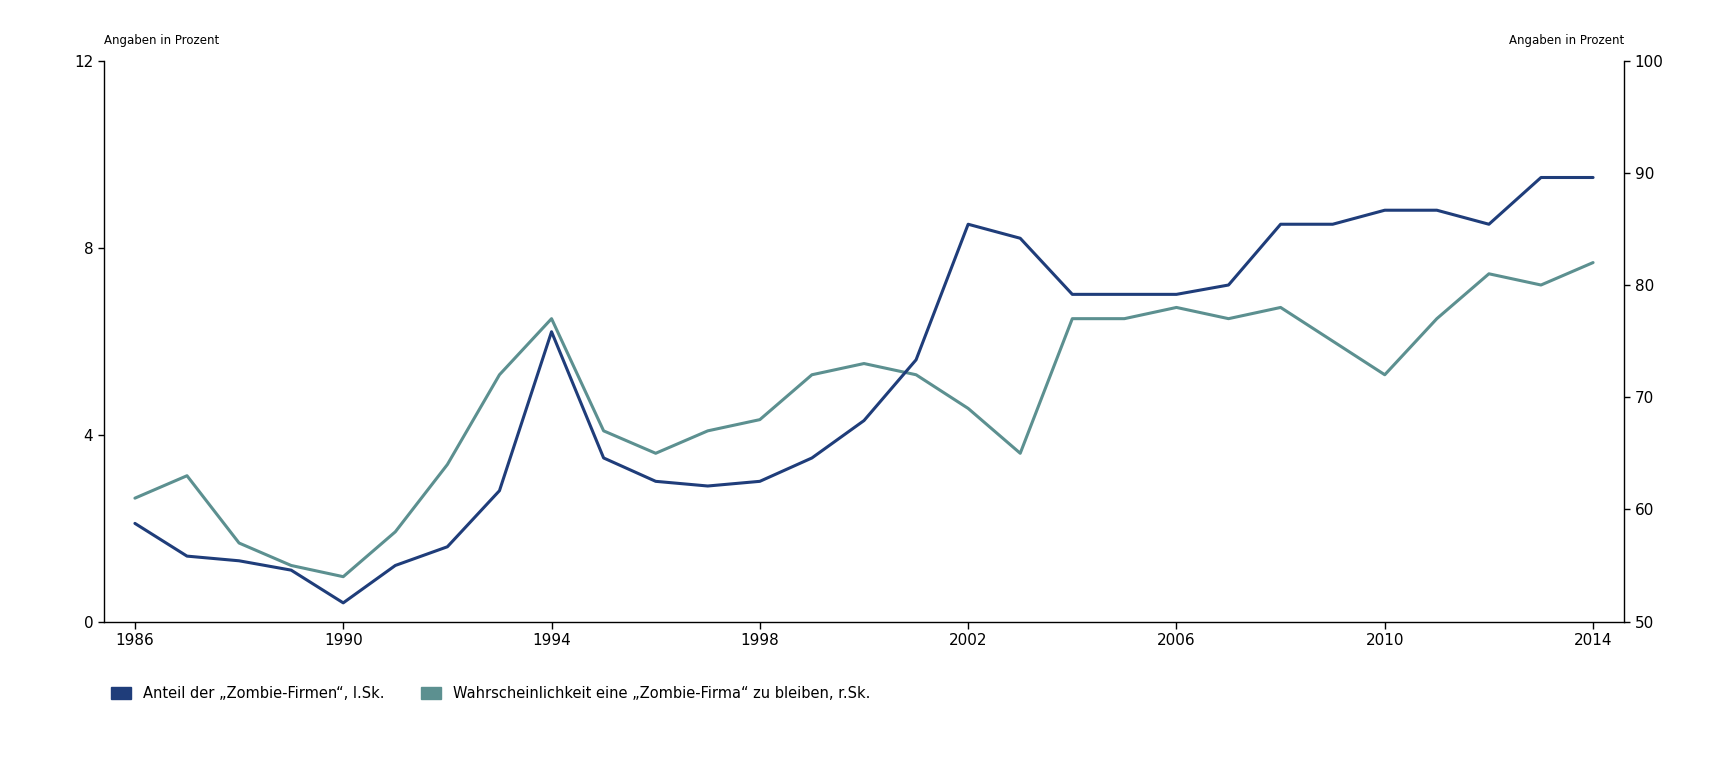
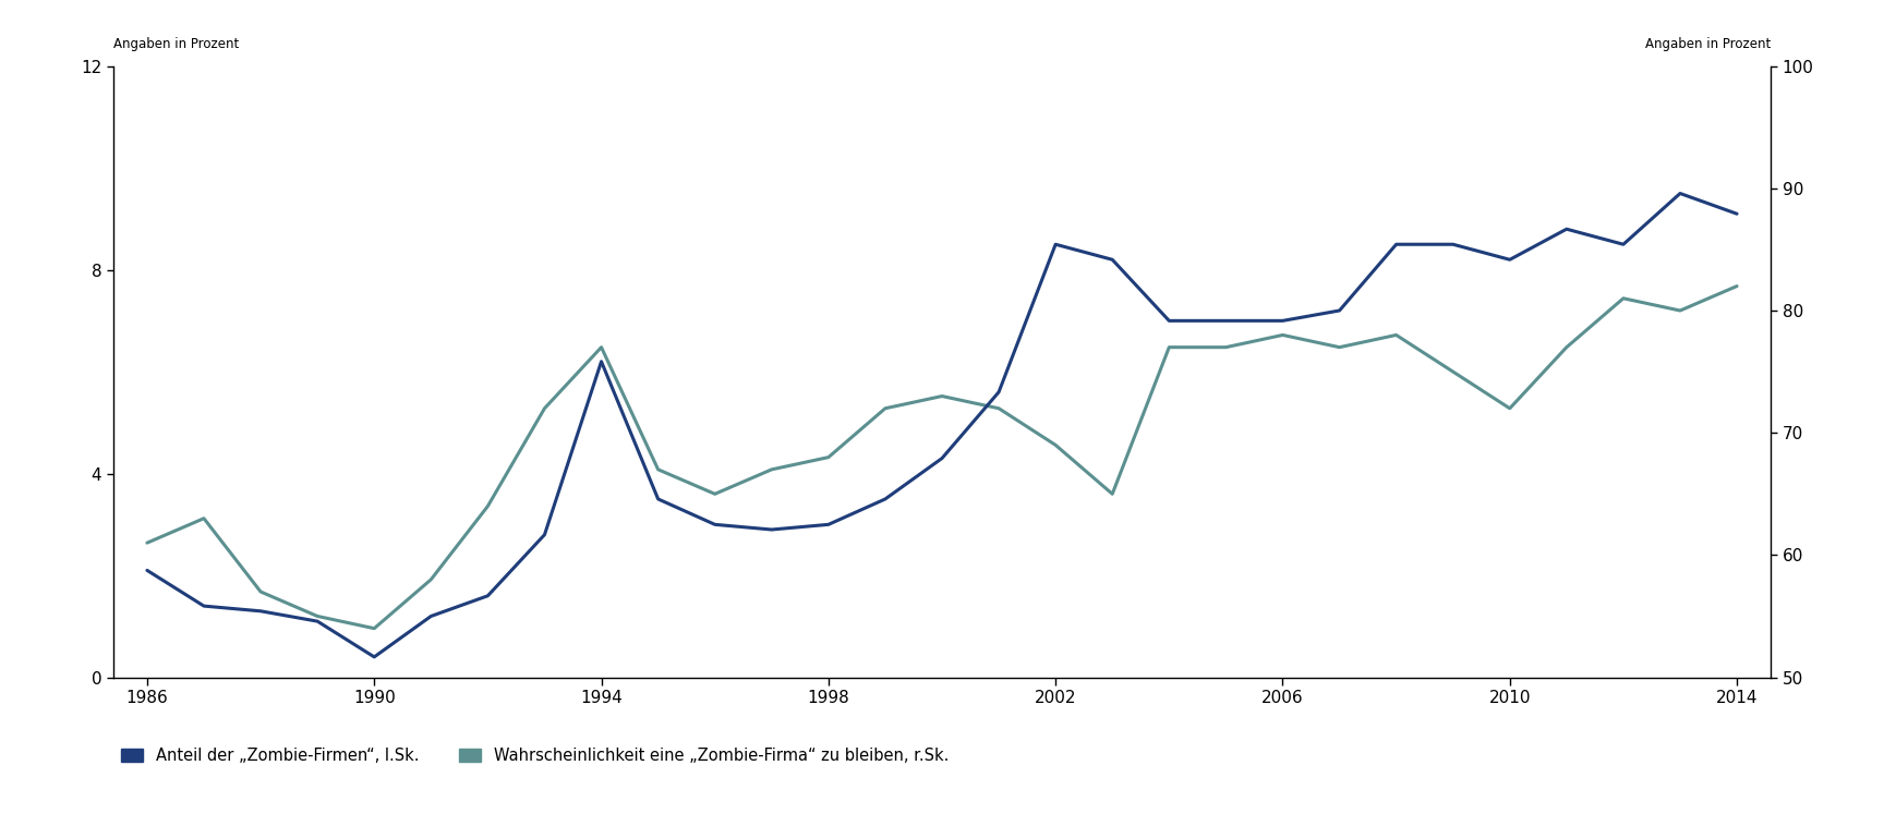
Anteil der „Zombie-Firmen“, l.Sk./2010: 8.8 -> 8.2
Anteil der „Zombie-Firmen“, l.Sk./2014: 9.5 -> 9.1
